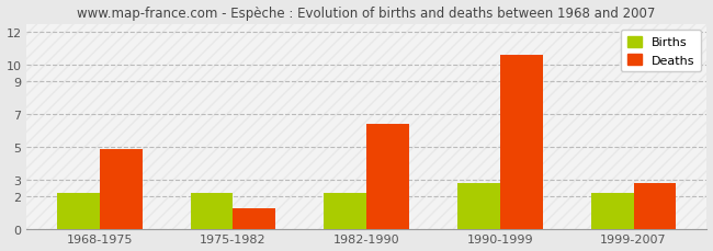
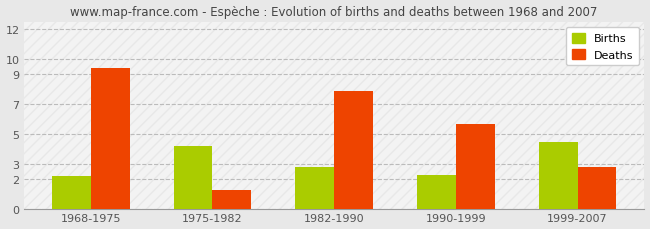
Deaths/1968-1975: 4.9 -> 9.4
Births/1975-1982: 2.2 -> 4.2
Births/1982-1990: 2.2 -> 2.8
Deaths/1982-1990: 6.4 -> 7.9
Births/1990-1999: 2.8 -> 2.3
Deaths/1990-1999: 10.6 -> 5.7
Births/1999-2007: 2.2 -> 4.5
